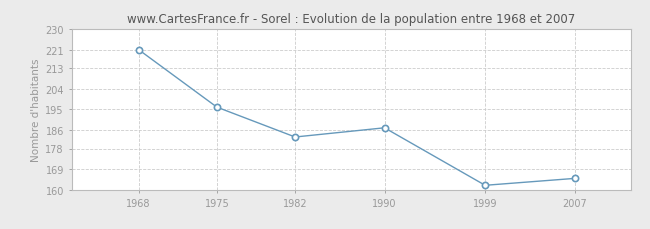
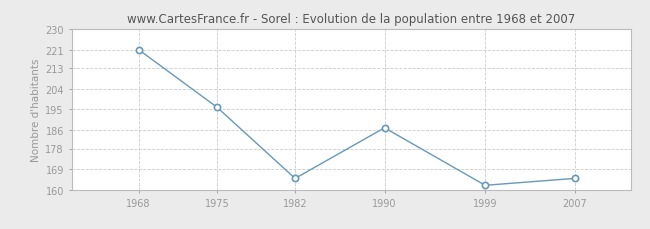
1982: 183 -> 165
